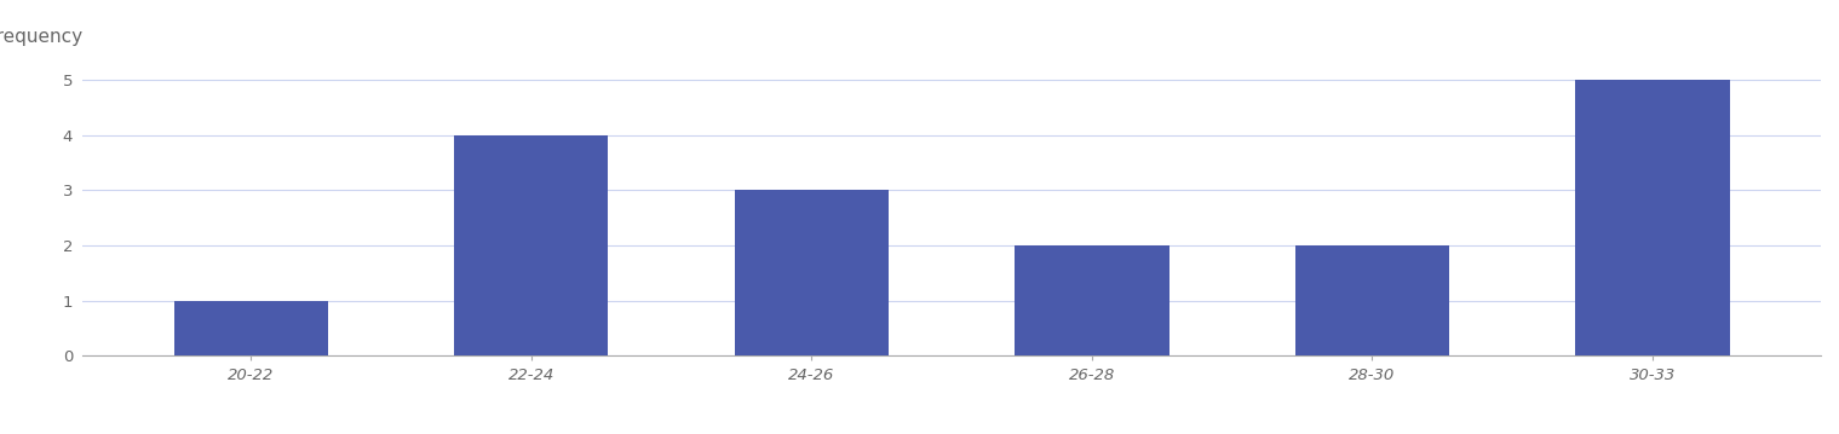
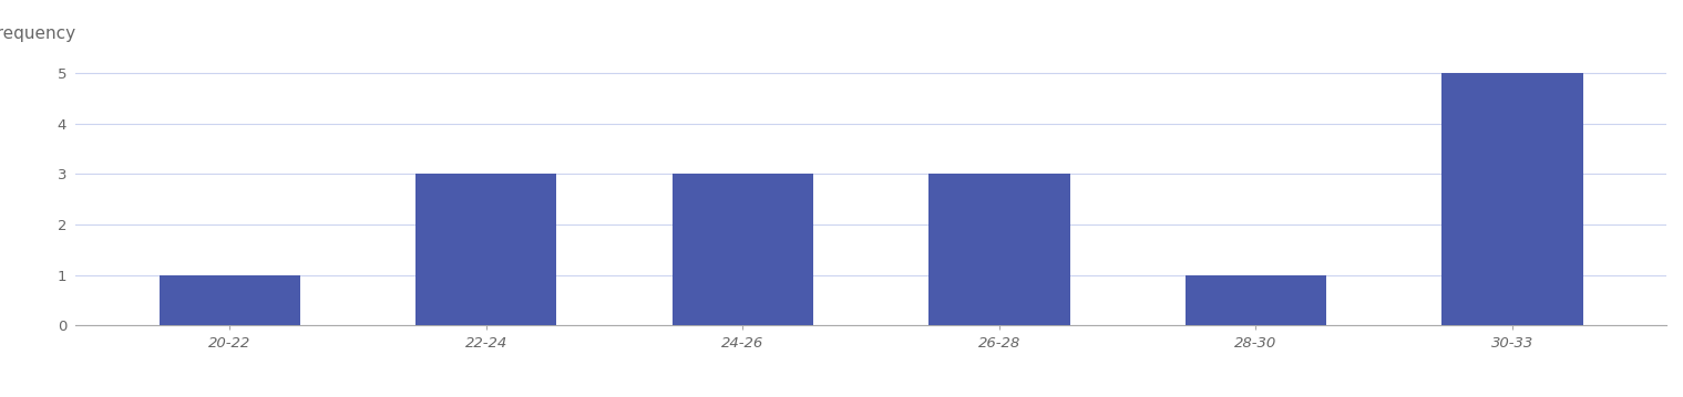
22-24: 4 -> 3
26-28: 2 -> 3
28-30: 2 -> 1
